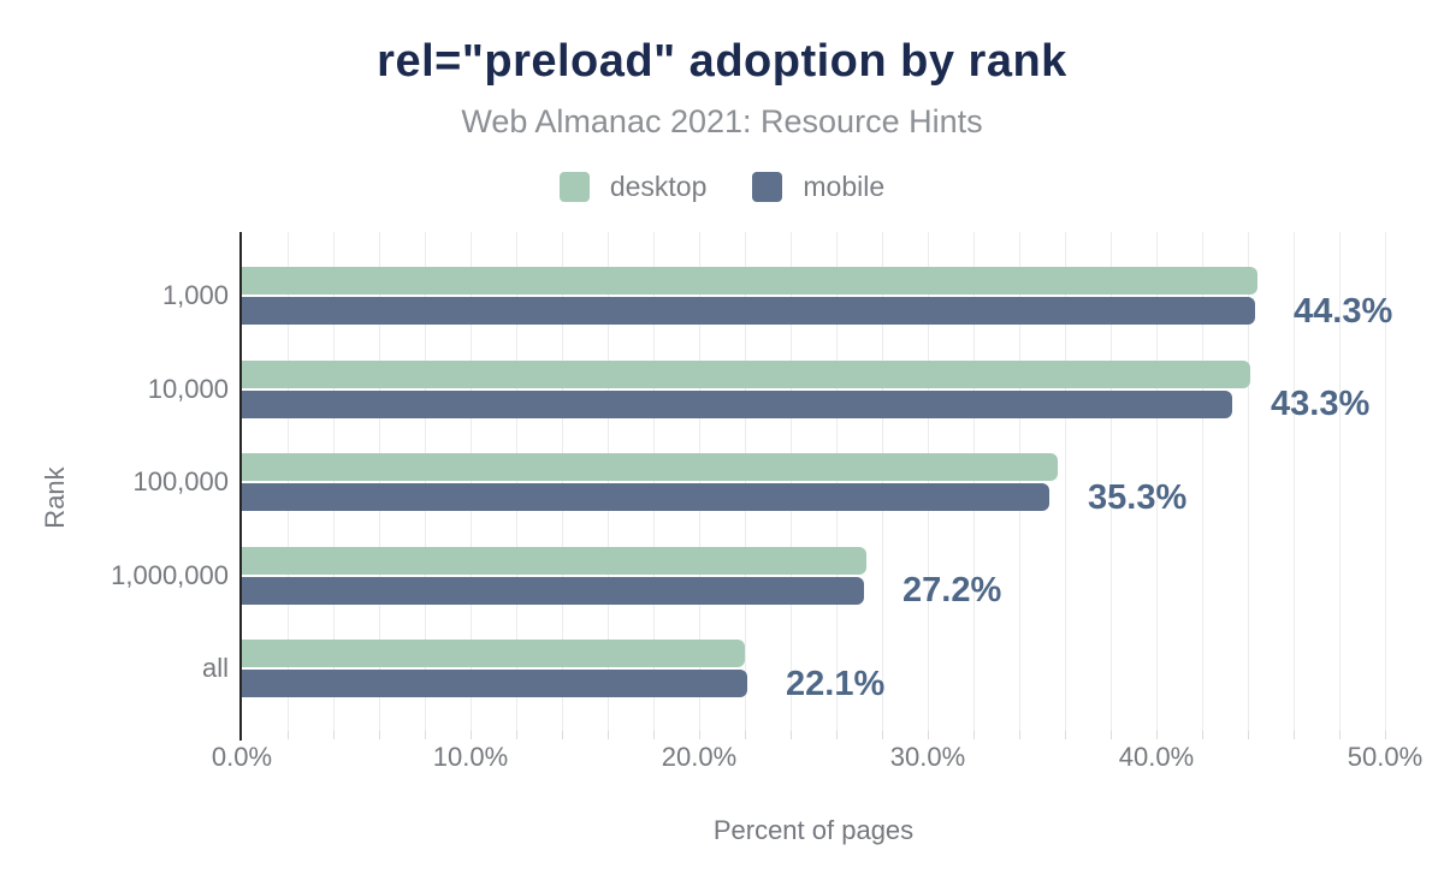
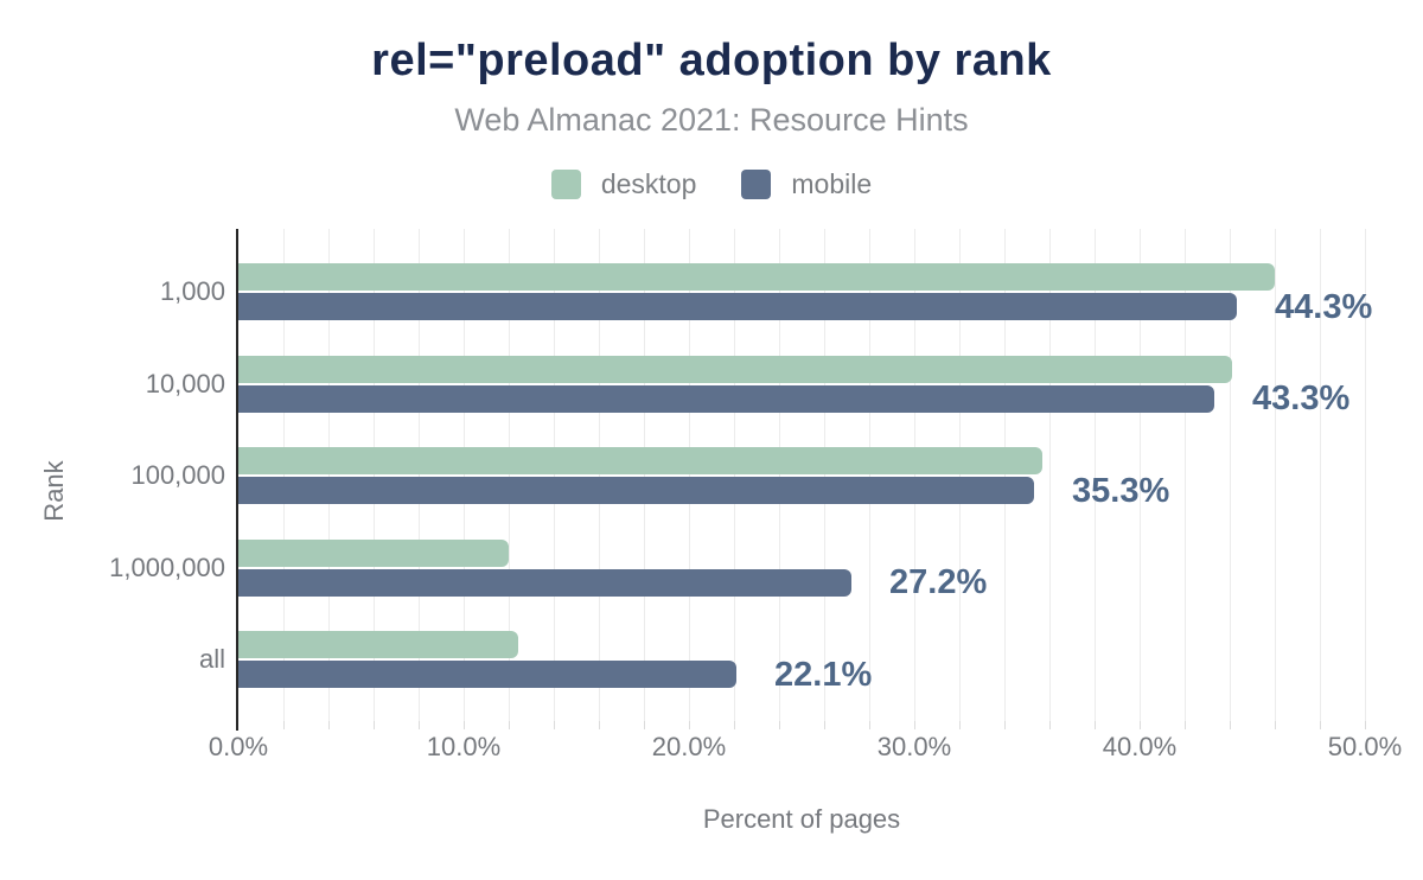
desktop/1,000: 44.4% -> 46.0%
desktop/1,000,000: 27.3% -> 12.0%
desktop/all: 22.0% -> 12.4%
